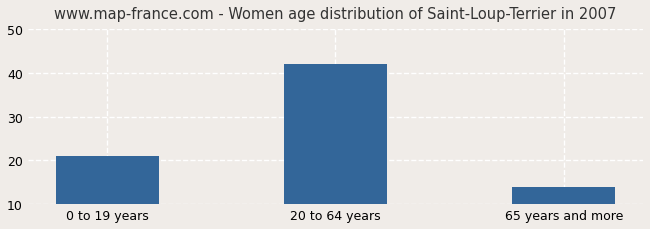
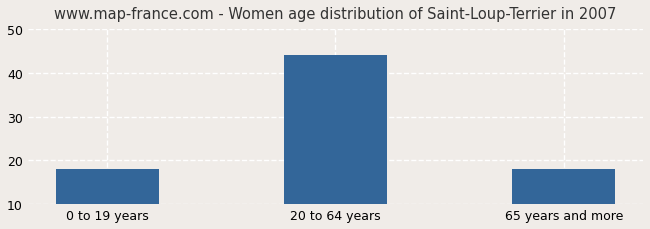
0 to 19 years: 21 -> 18
20 to 64 years: 42 -> 44
65 years and more: 14 -> 18
